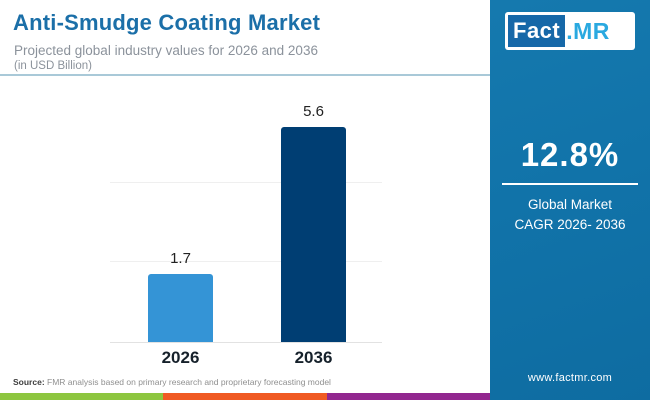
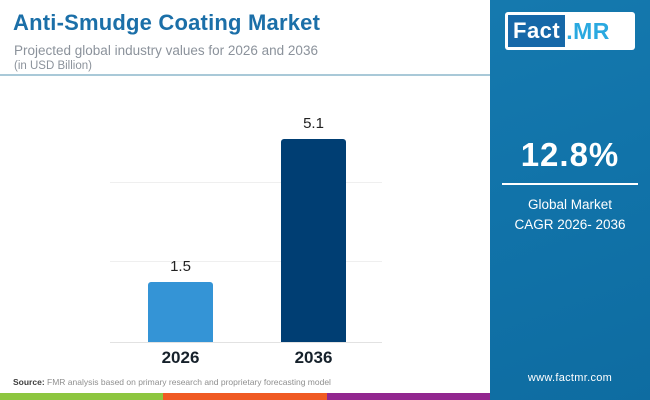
2026: 1.7 -> 1.5
2036: 5.6 -> 5.1
